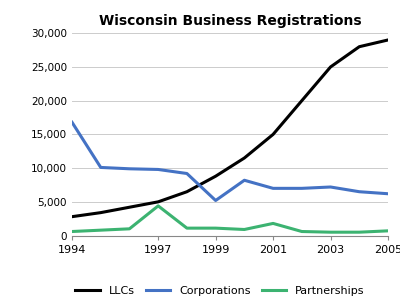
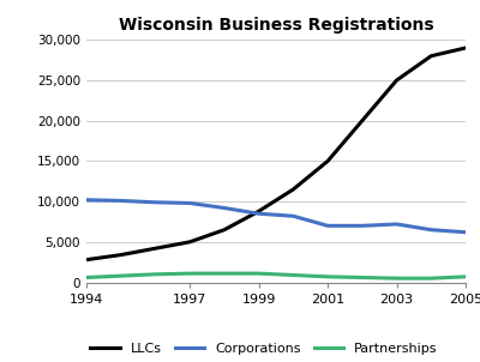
Corporations/1994: 16,800 -> 10,200
Partnerships/1997: 4,400 -> 1,100
Corporations/1999: 5,200 -> 8,500
Partnerships/2001: 1,800 -> 700
